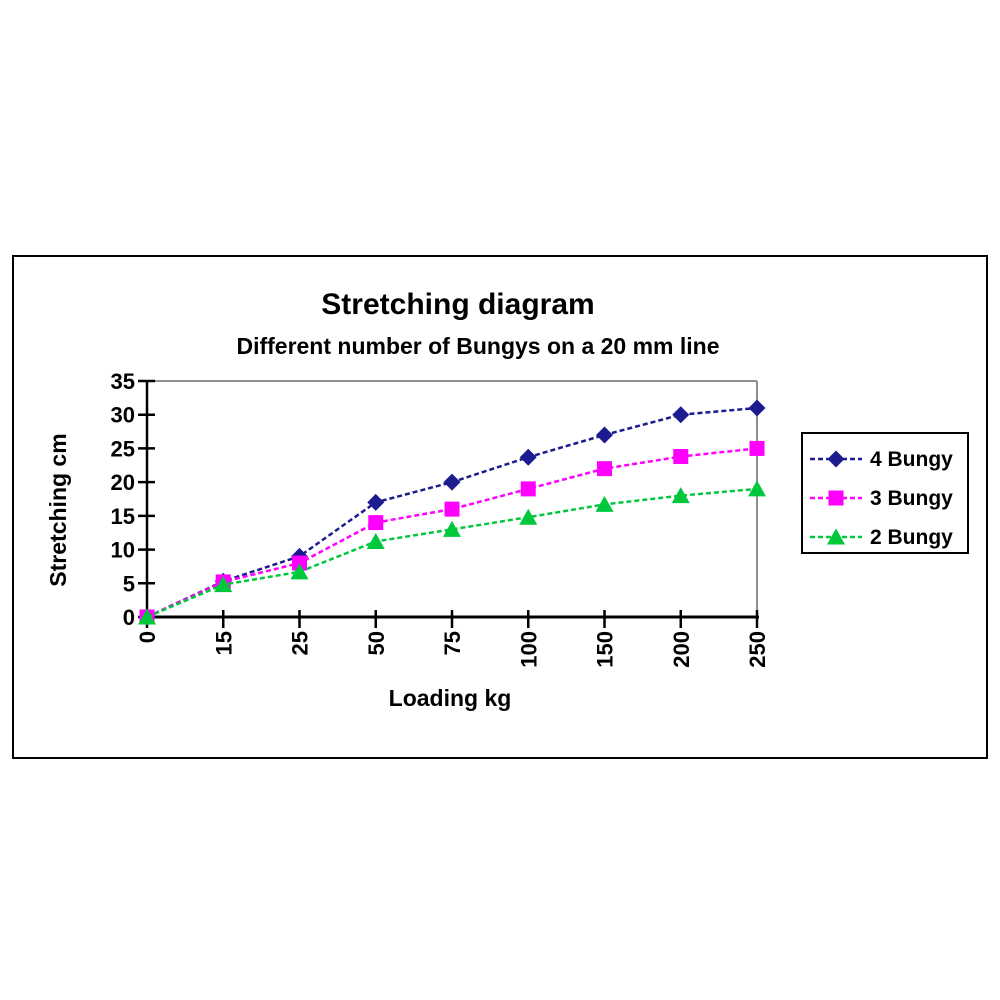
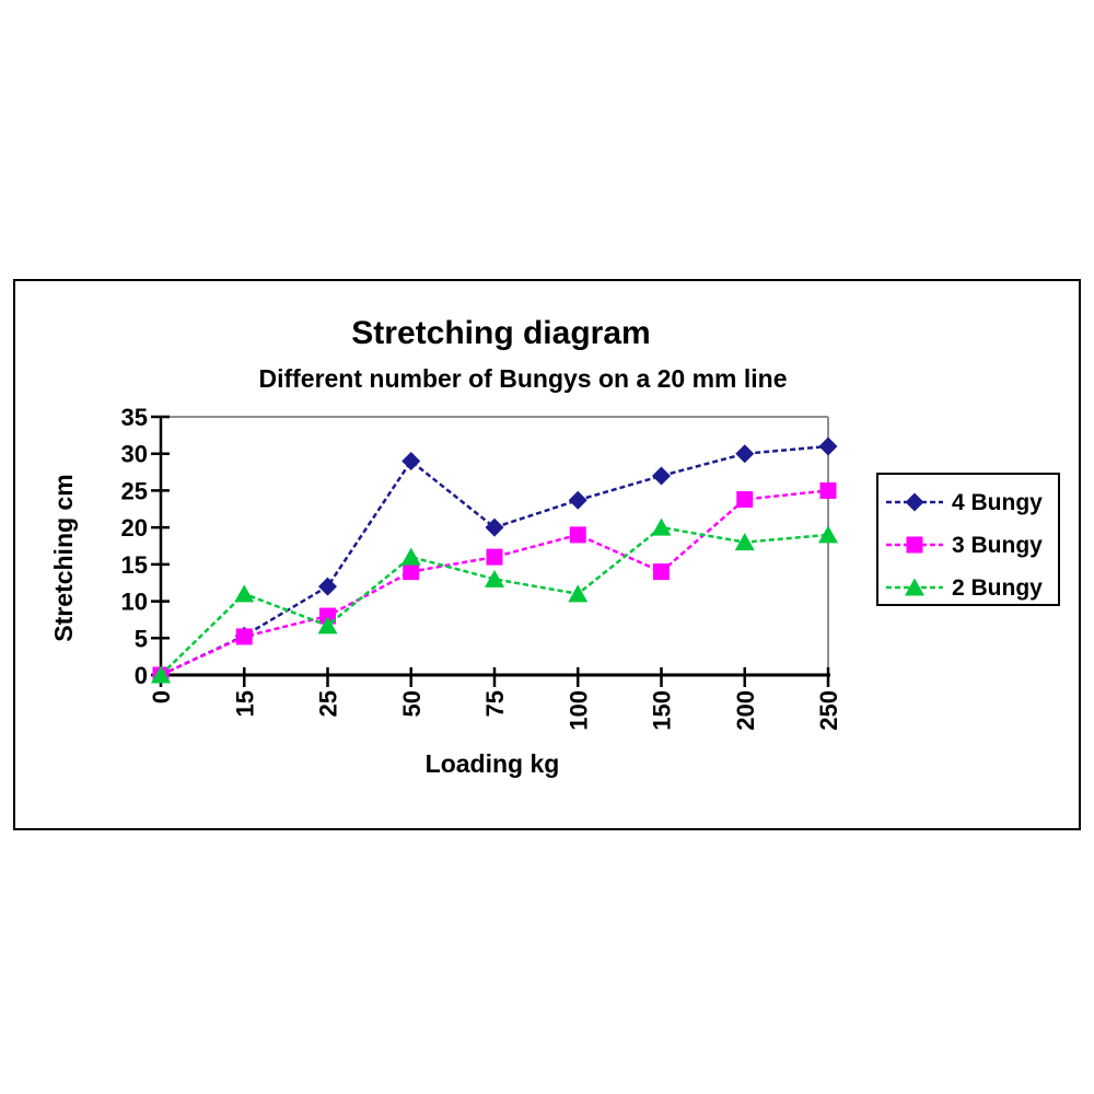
2 Bungy/15: 5 -> 11
4 Bungy/25: 9 -> 12
4 Bungy/50: 17 -> 29
2 Bungy/50: 11 -> 16
2 Bungy/100: 15 -> 11
3 Bungy/150: 22 -> 14
2 Bungy/150: 17 -> 20
